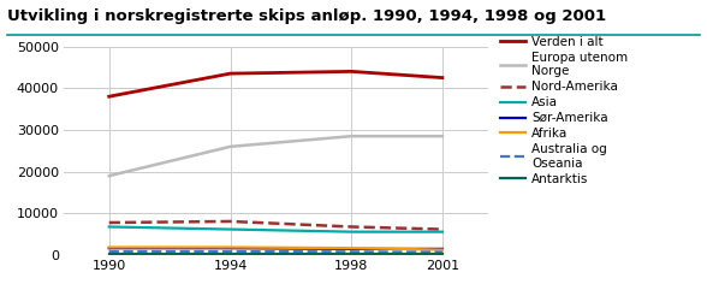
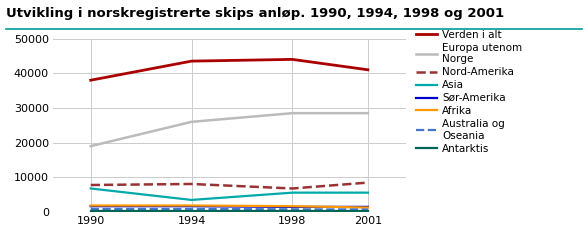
Asia/1994: 6200 -> 3500
Verden i alt/2001: 42500 -> 41000
Nord-Amerika/2001: 6200 -> 8500
